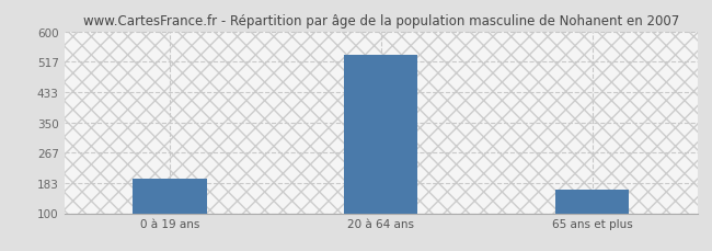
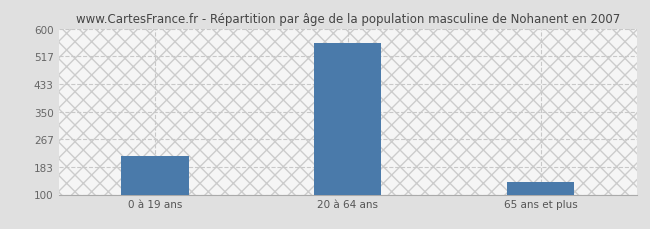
0 à 19 ans: 195 -> 215
20 à 64 ans: 535 -> 557
65 ans et plus: 165 -> 137
